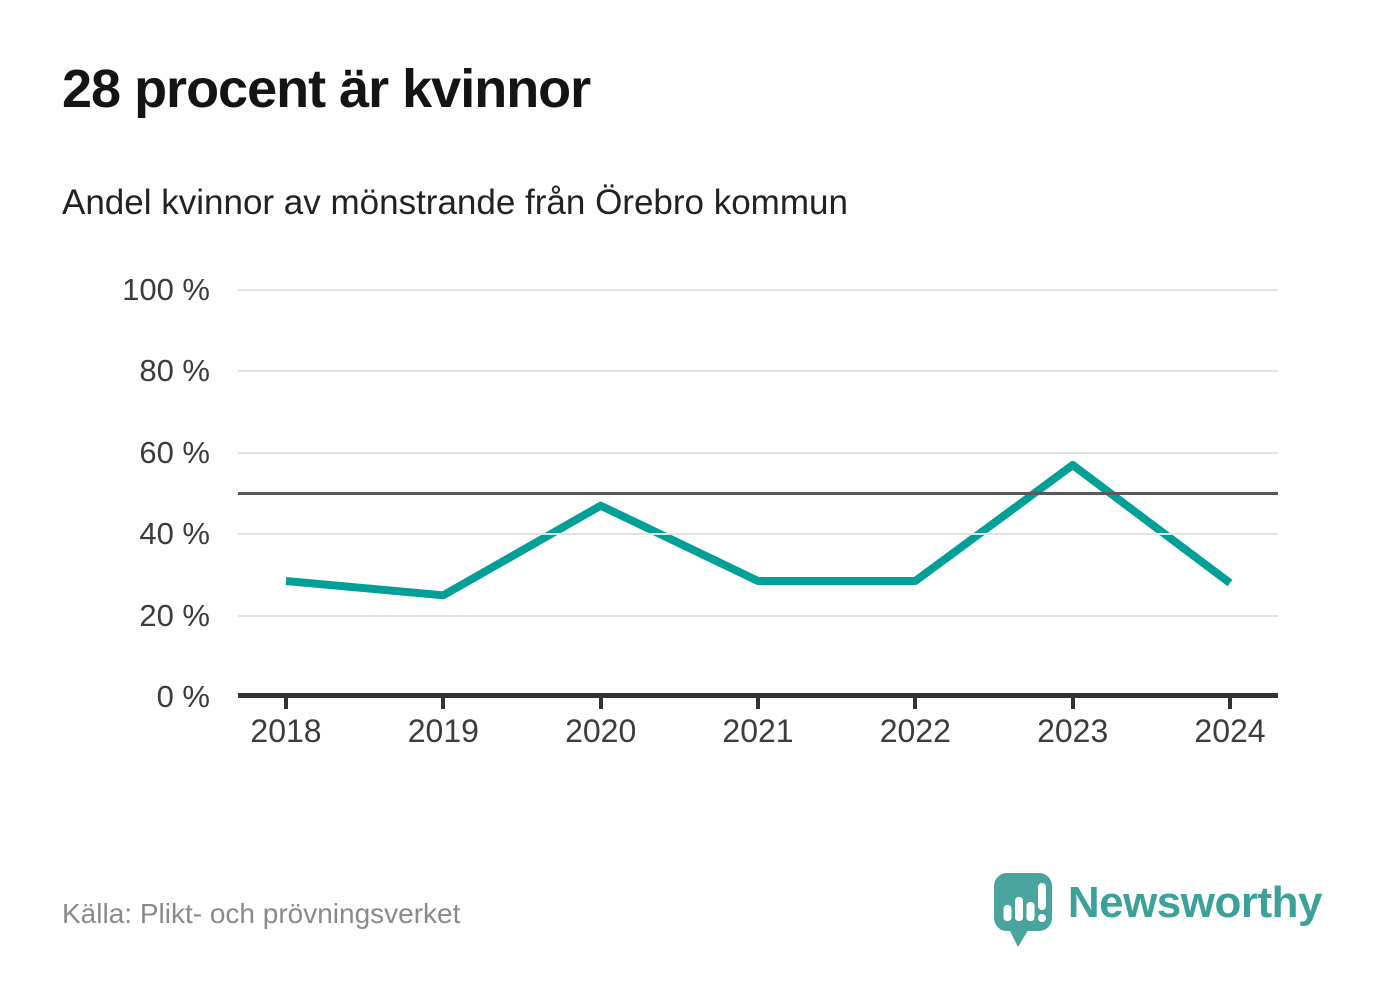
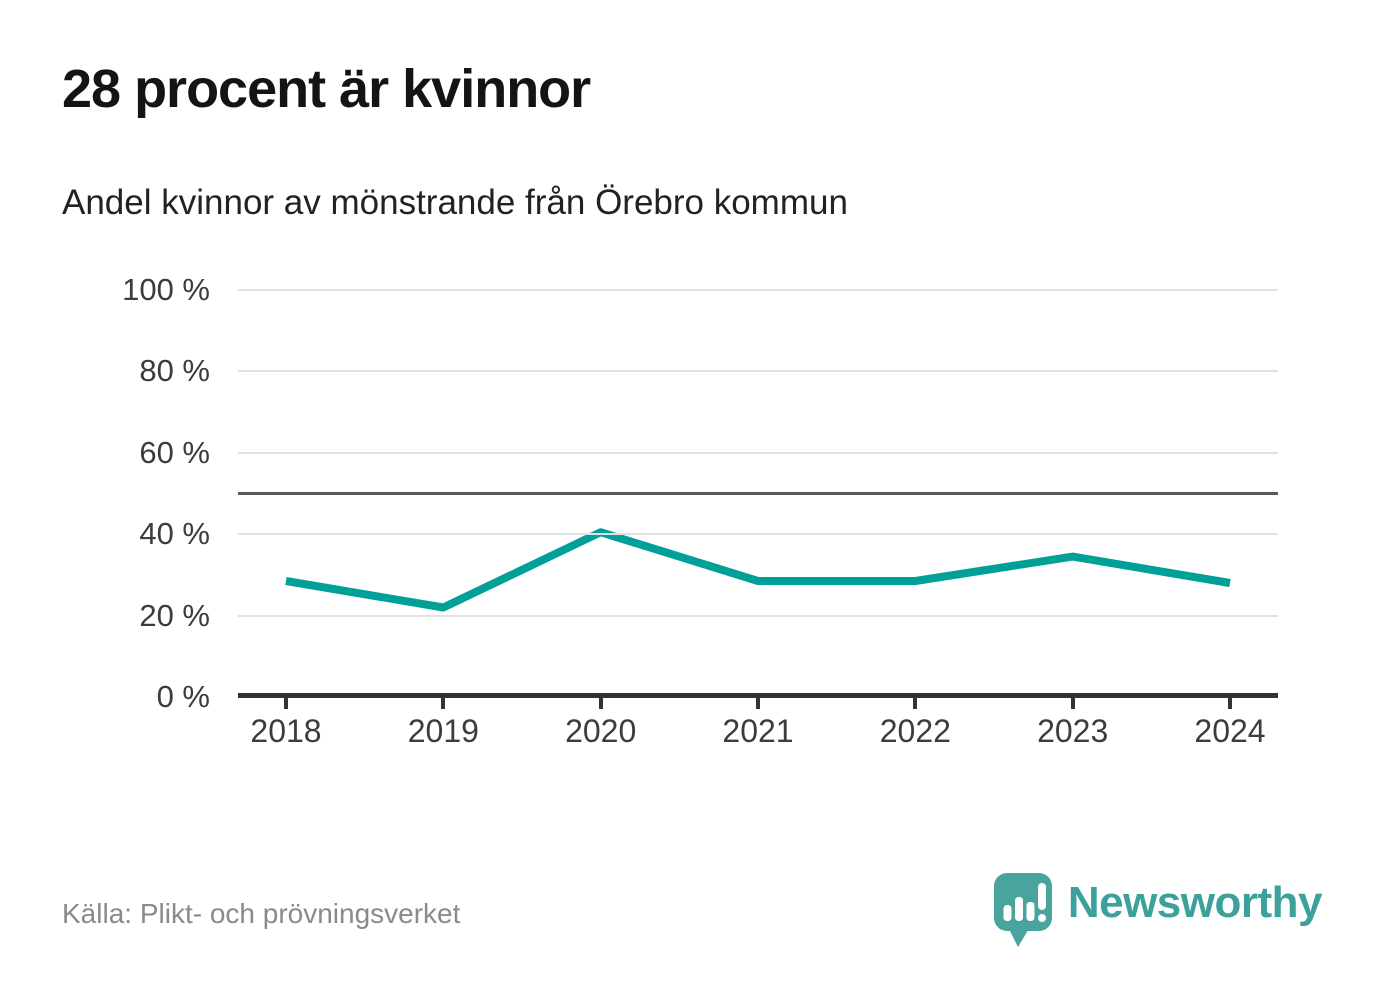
2019: 25% -> 22%
2020: 47% -> 40%
2023: 57% -> 34%
